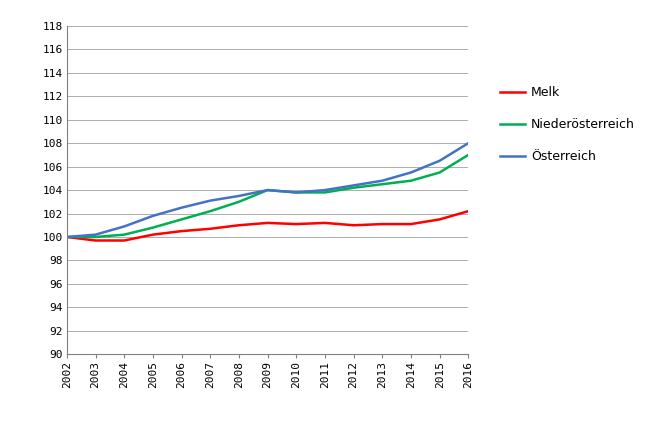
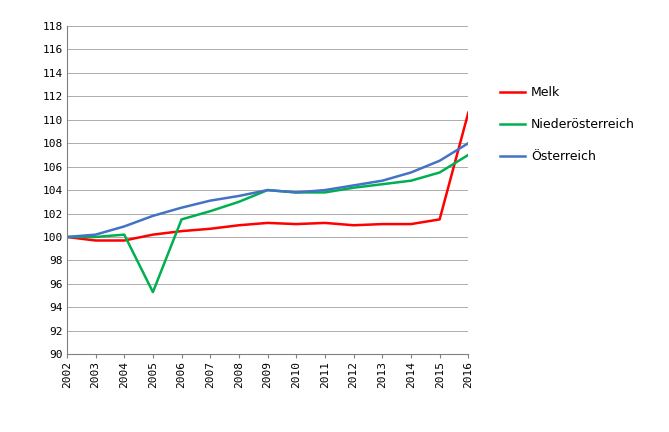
Niederösterreich/2005: 100.8 -> 95.3
Melk/2016: 102.2 -> 110.6
